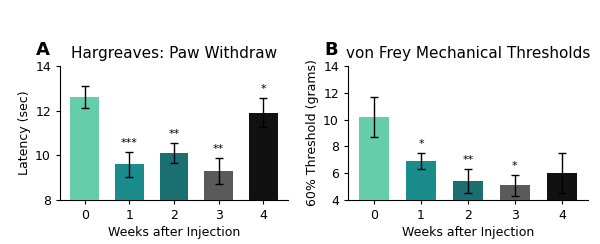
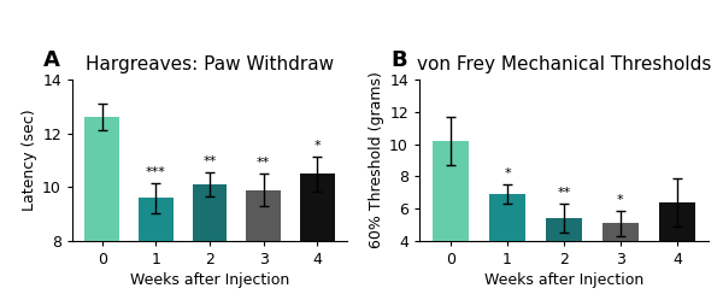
Hargreaves: Paw Withdraw/3: 9.3 -> 9.9
Hargreaves: Paw Withdraw/4: 11.9 -> 10.5
von Frey Mechanical Thresholds/4: 6.0 -> 6.4
